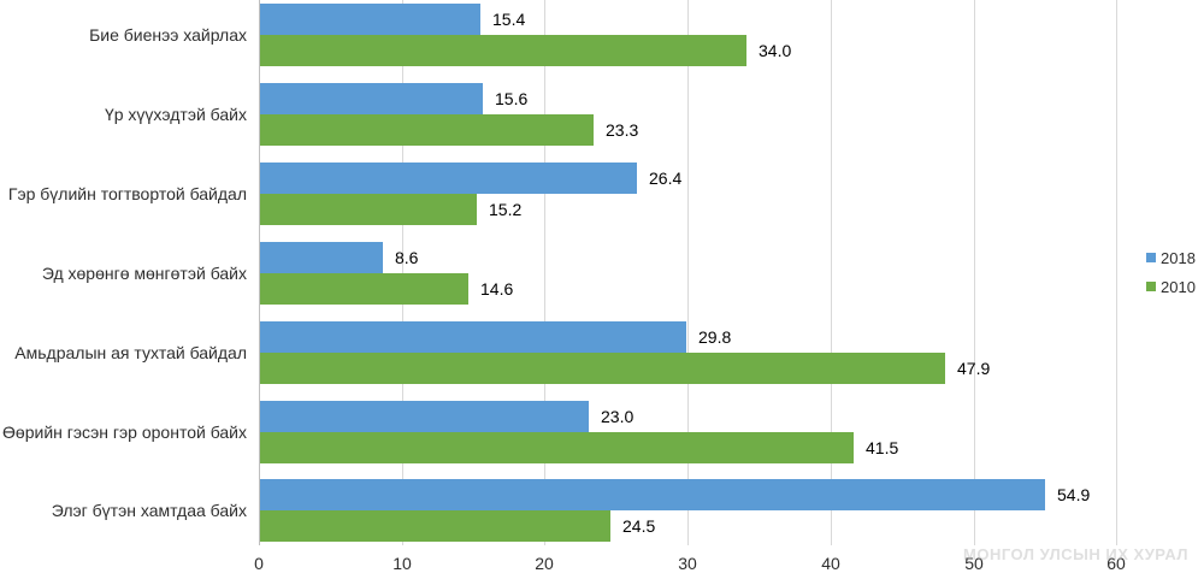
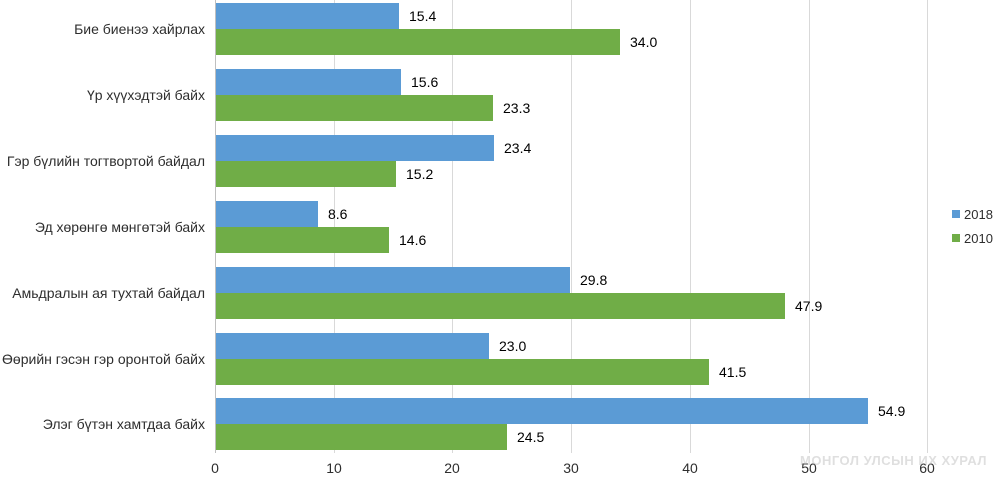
2018/Гэр бүлийн тогтвортой байдал: 26.4 -> 23.4
